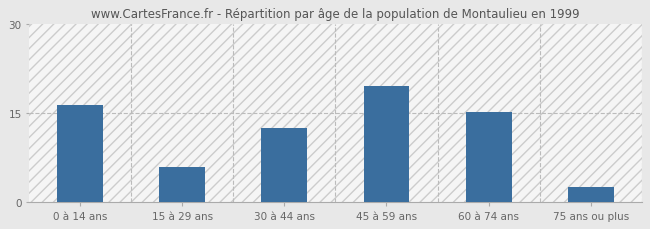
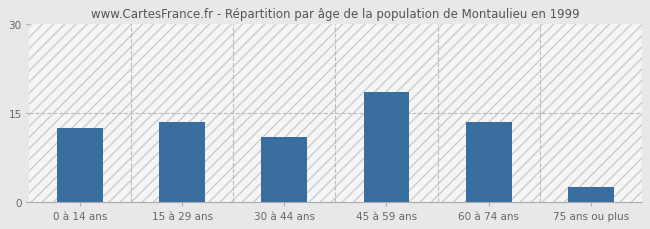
0 à 14 ans: 16.4 -> 12.5
15 à 29 ans: 5.8 -> 13.5
30 à 44 ans: 12.4 -> 11.0
45 à 59 ans: 19.6 -> 18.5
60 à 74 ans: 15.2 -> 13.5
